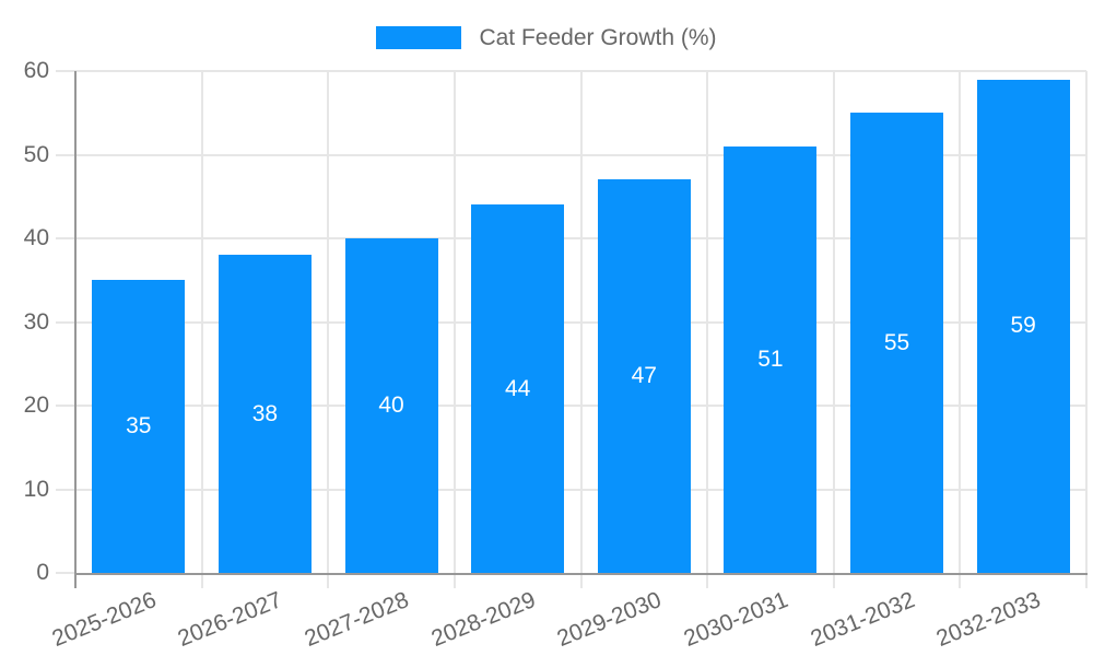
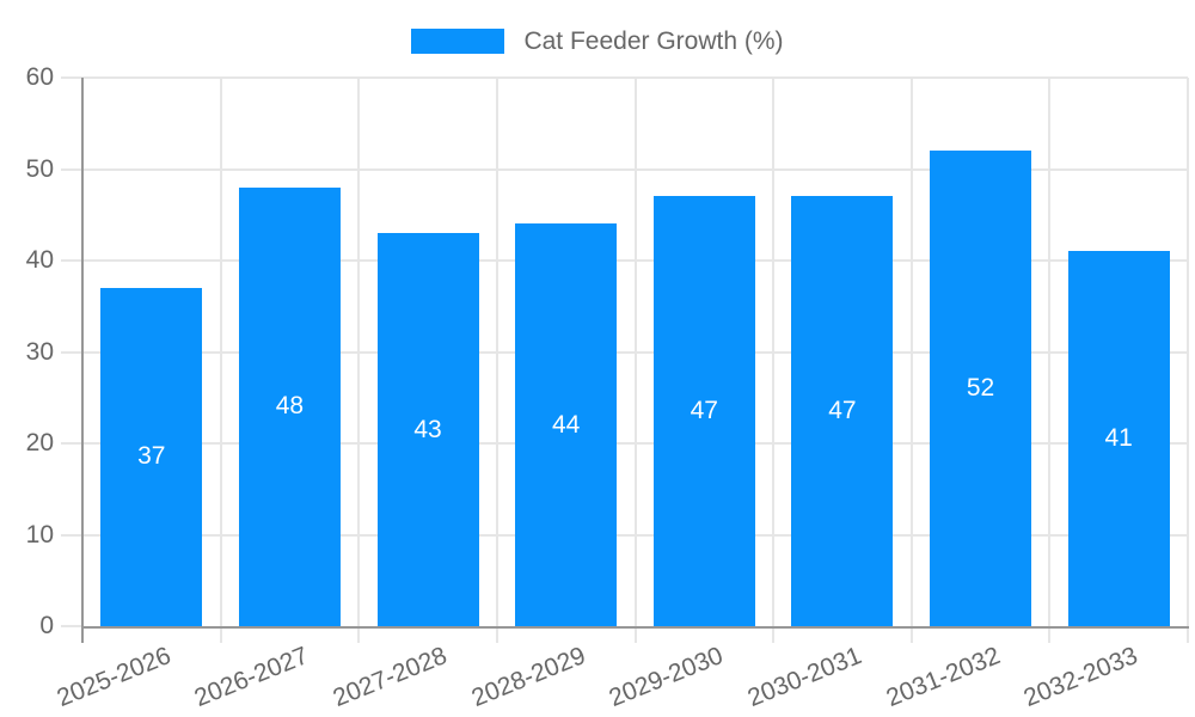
2025-2026: 35 -> 37
2026-2027: 38 -> 48
2027-2028: 40 -> 43
2030-2031: 51 -> 47
2031-2032: 55 -> 52
2032-2033: 59 -> 41
